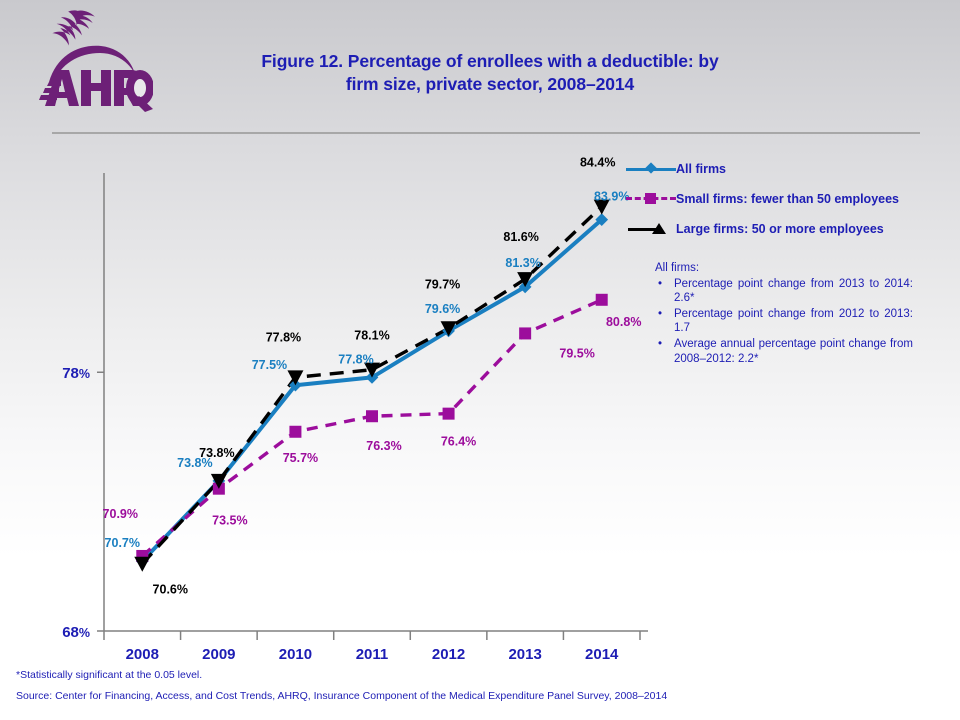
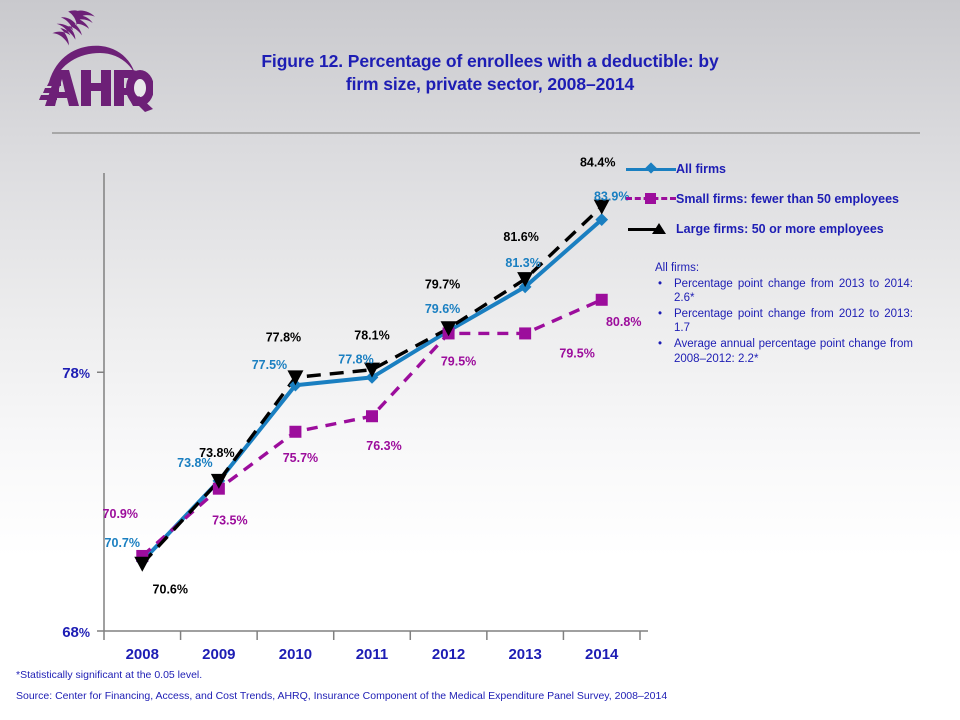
Small firms: fewer than 50 employees/2012: 76.4% -> 79.5%
